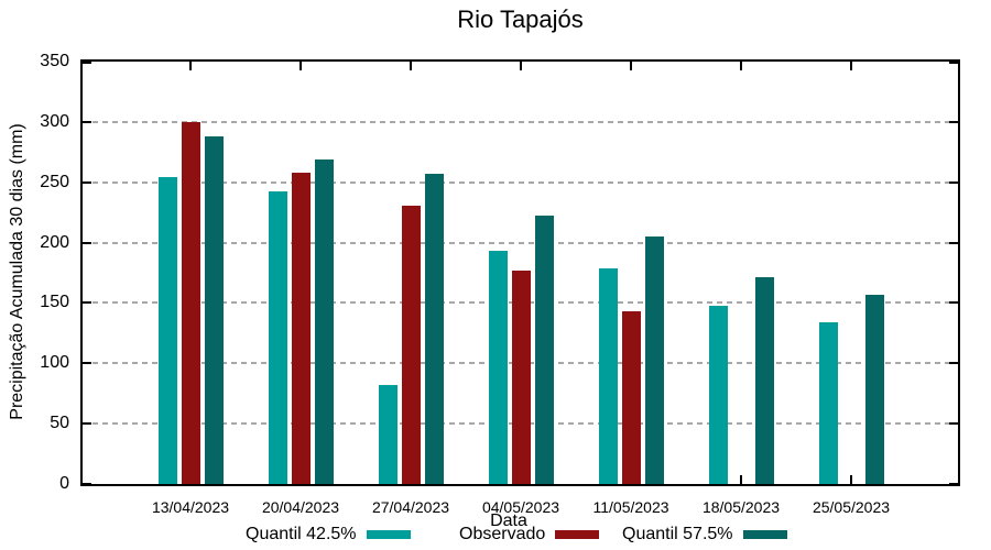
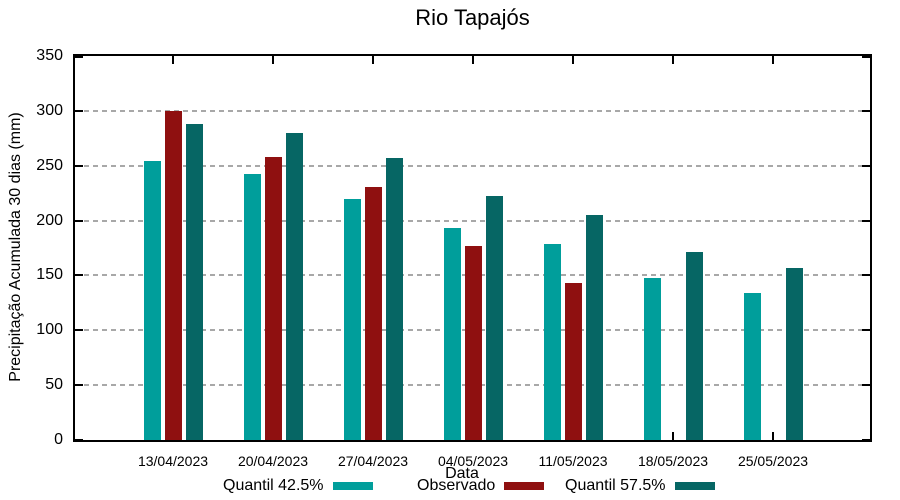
Quantil 57.5%/20/04/2023: 269 -> 280
Quantil 42.5%/27/04/2023: 82 -> 220
